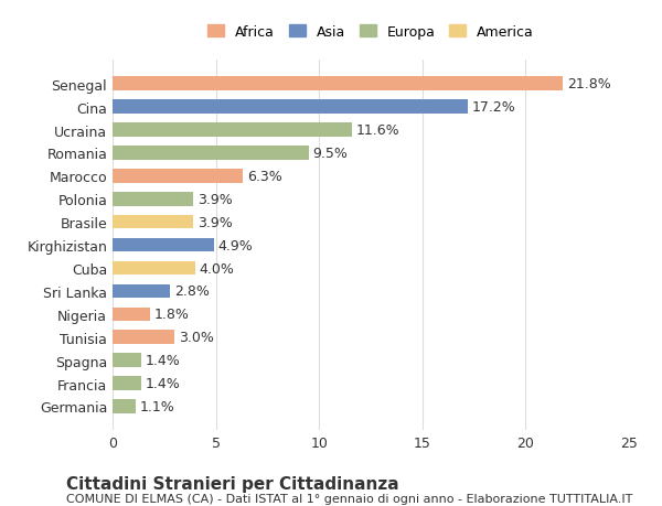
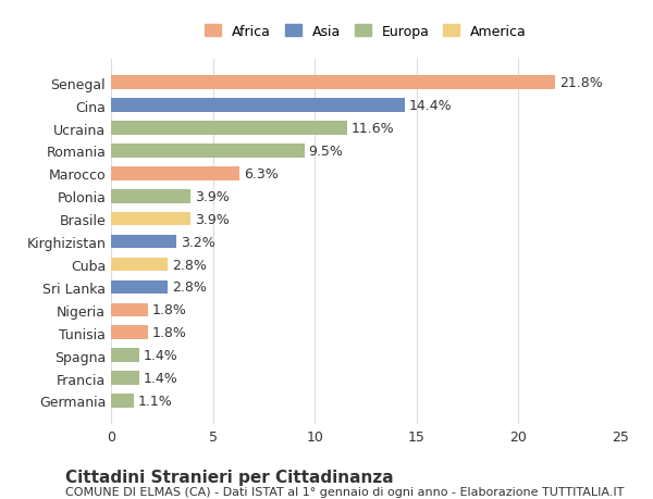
Cina: 17.2% -> 14.4%
Kirghizistan: 4.9% -> 3.2%
Cuba: 4.0% -> 2.8%
Tunisia: 3.0% -> 1.8%
